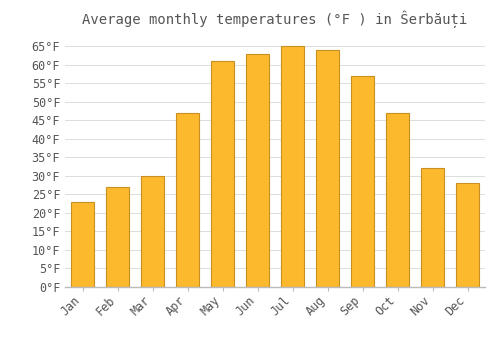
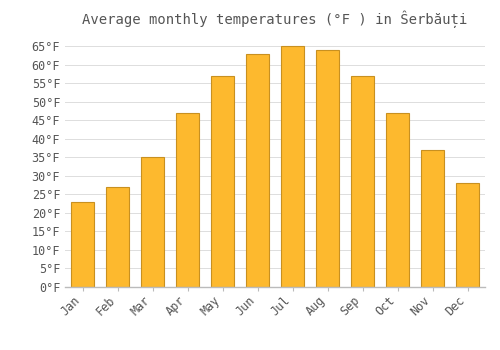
Mar: 30°F -> 35°F
May: 61°F -> 57°F
Nov: 32°F -> 37°F
